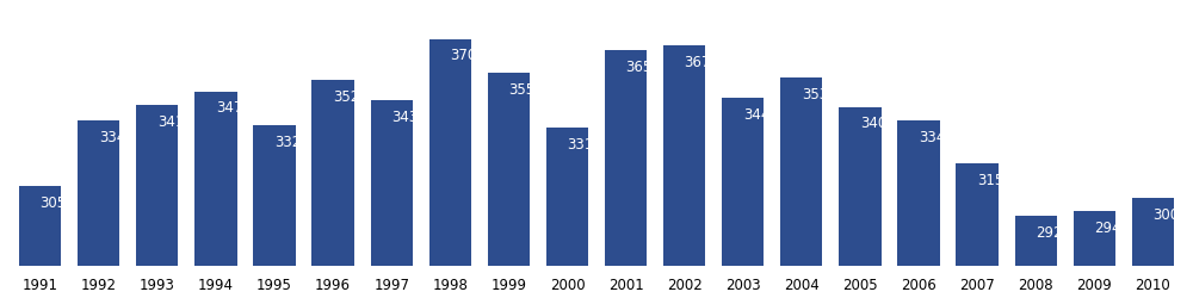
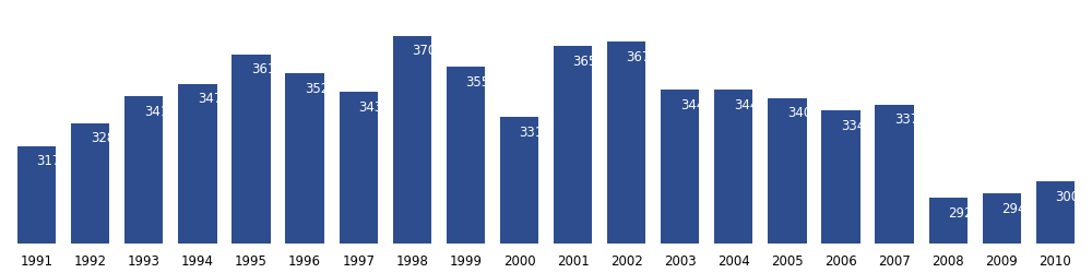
1991: 305 -> 317
1992: 334 -> 328
1995: 332 -> 361
2004: 353 -> 344
2007: 315 -> 337
